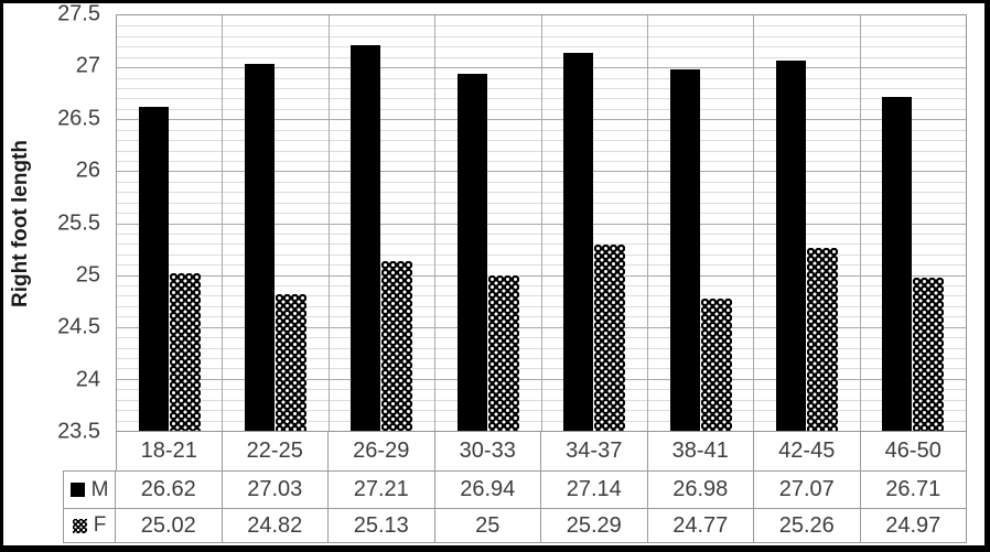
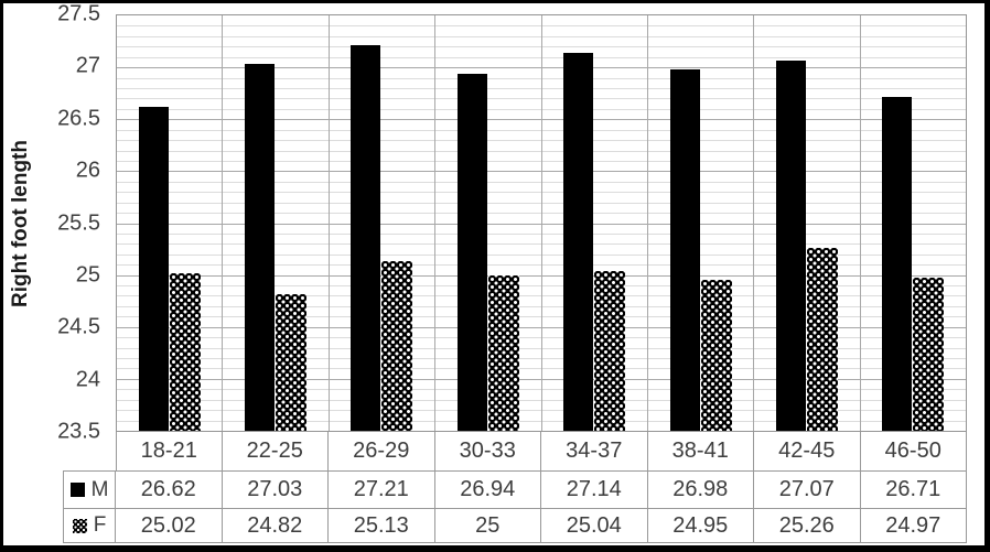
F/34-37: 25.29 -> 25.04
F/38-41: 24.77 -> 24.95
